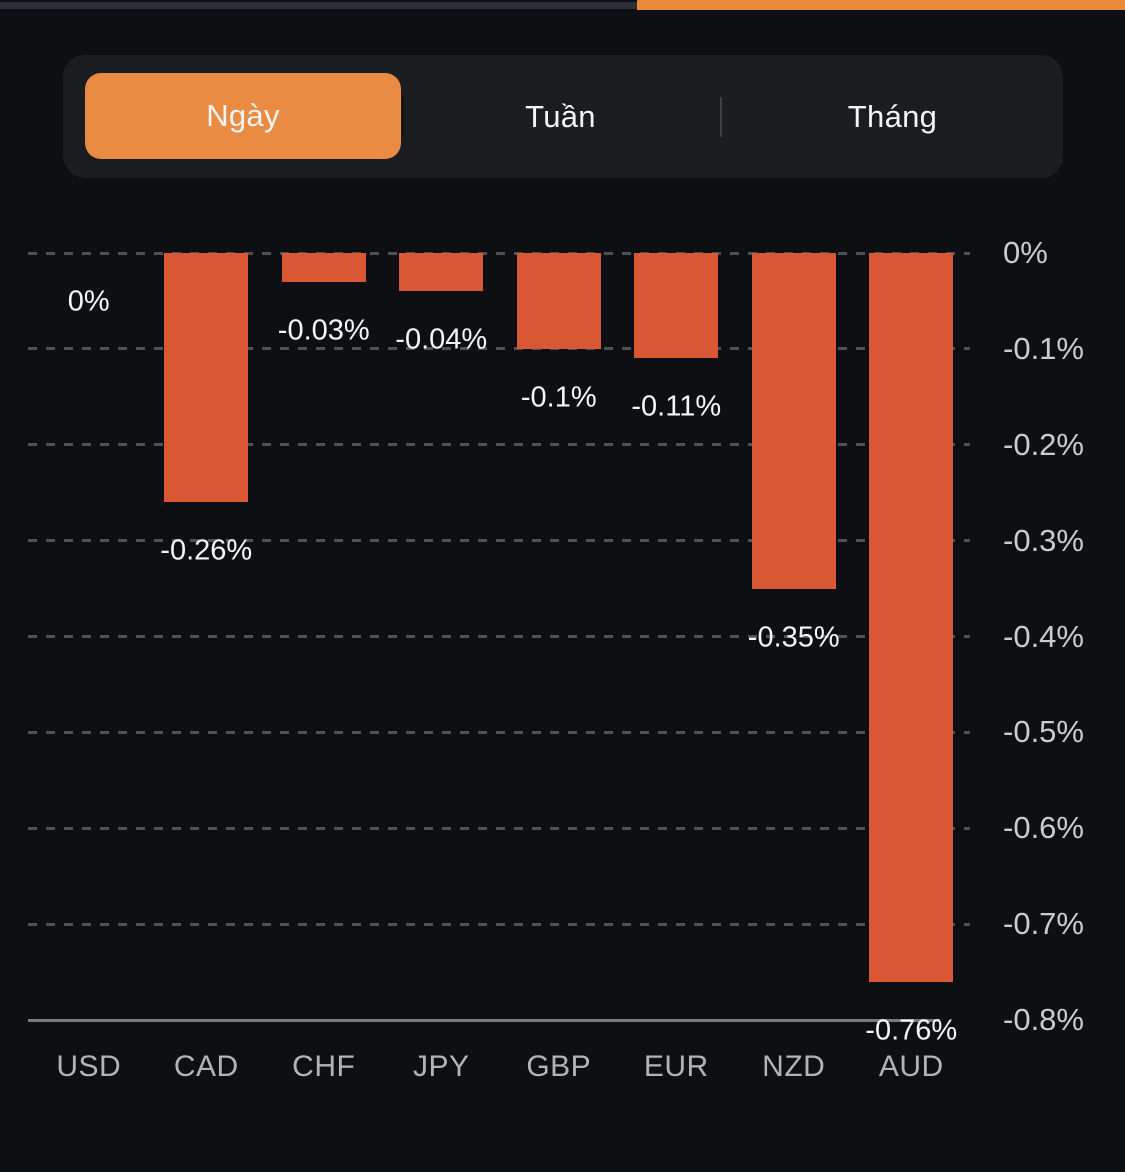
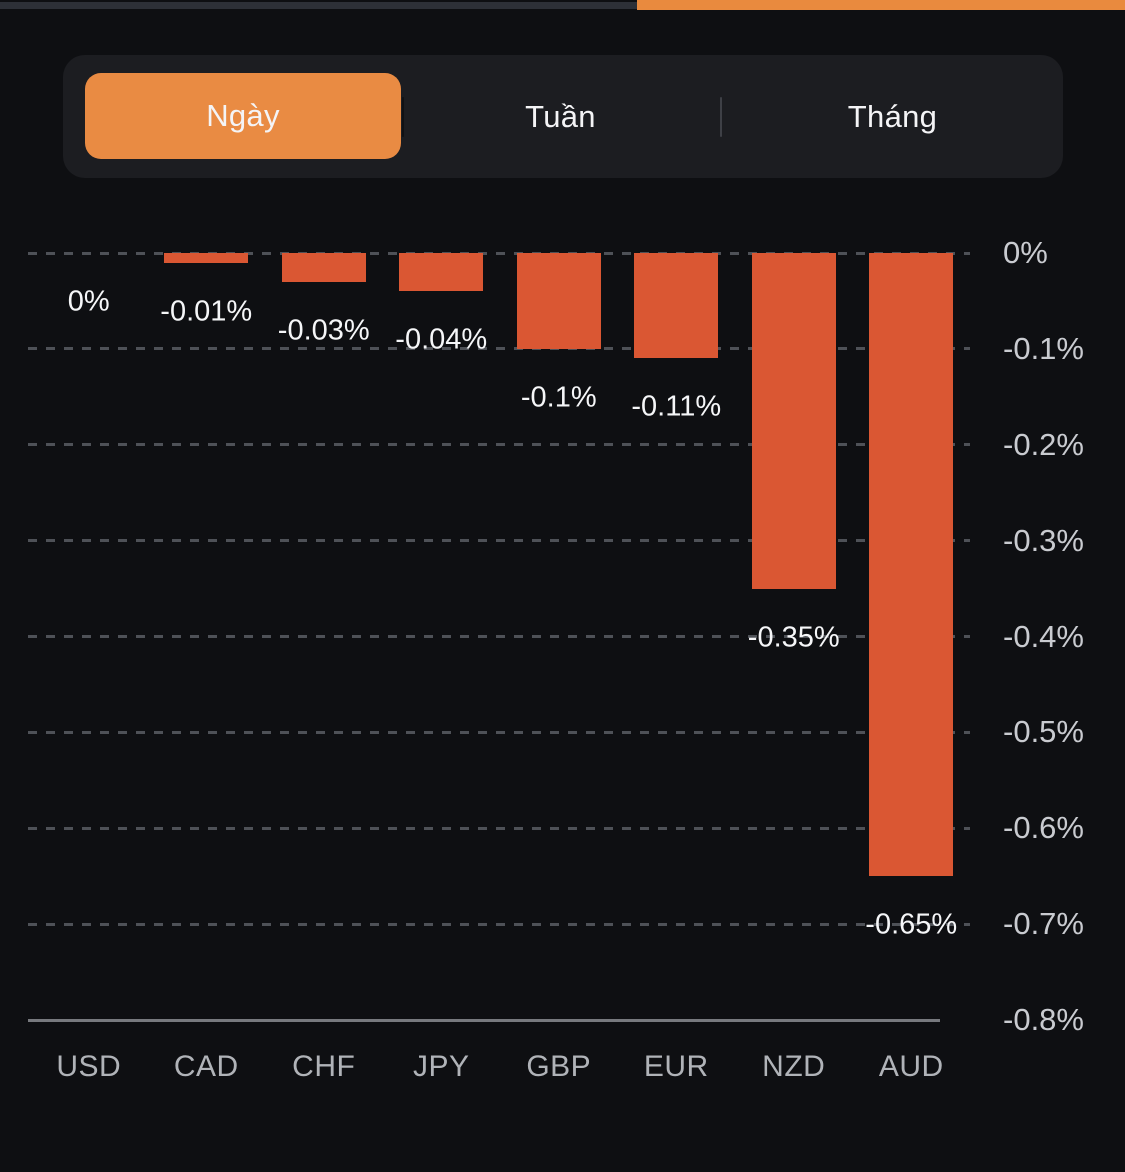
CAD: -0.26% -> -0.01%
AUD: -0.76% -> -0.65%
